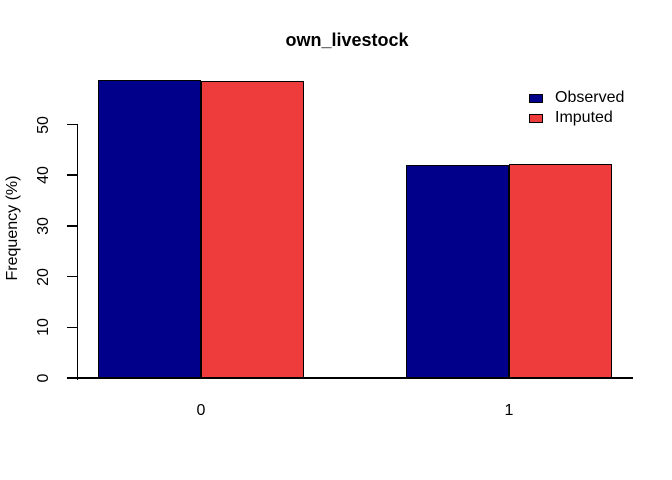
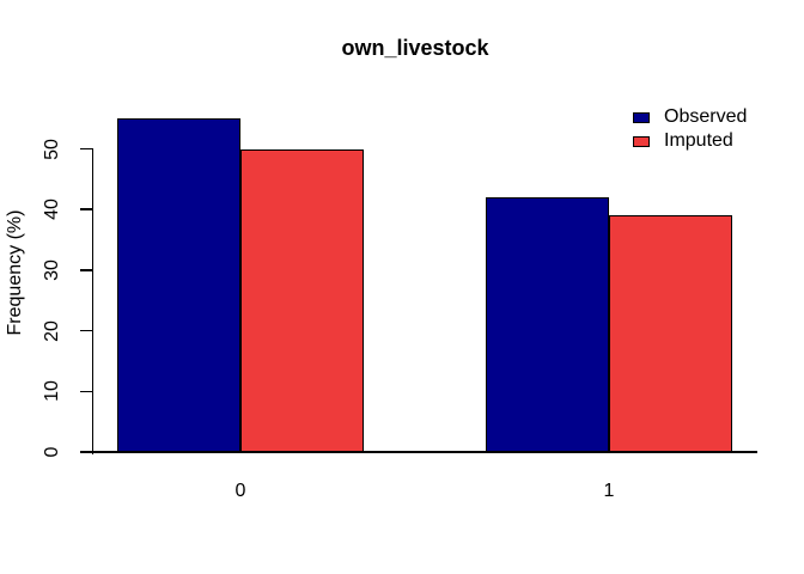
Observed/0: 59 -> 55
Imputed/0: 58 -> 50
Imputed/1: 42 -> 39
